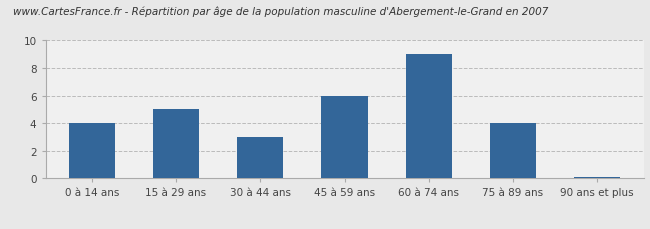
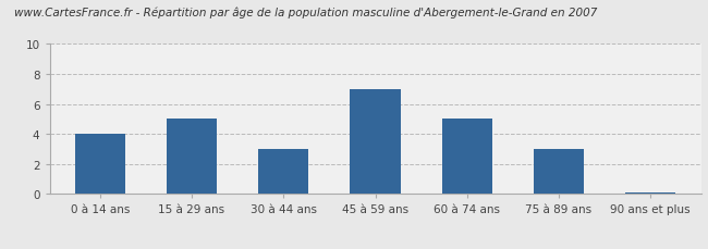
45 à 59 ans: 6.0 -> 7.0
60 à 74 ans: 9.0 -> 5.0
75 à 89 ans: 4.0 -> 3.0
